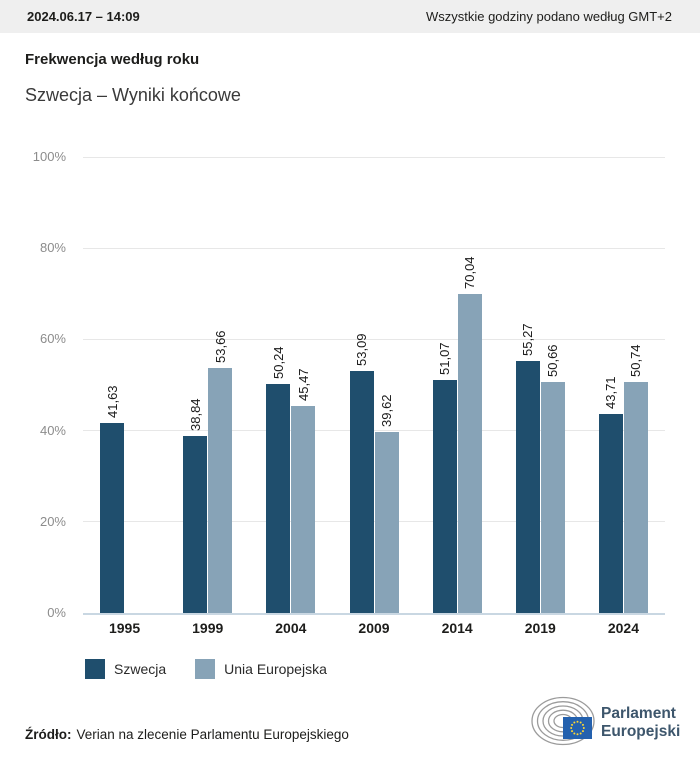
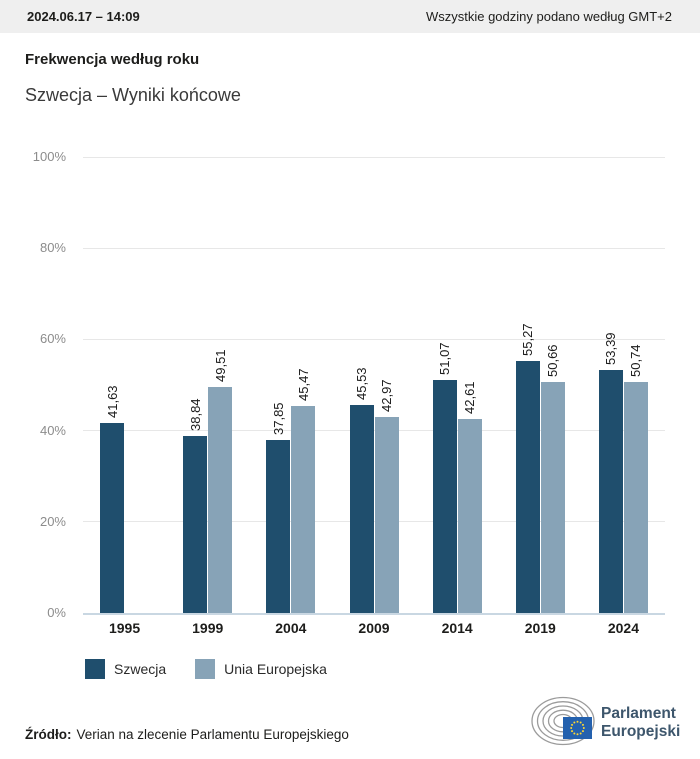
Unia Europejska/1999: 53,66 -> 49,51
Szwecja/2004: 50,24 -> 37,85
Szwecja/2009: 53,09 -> 45,53
Unia Europejska/2009: 39,62 -> 42,97
Unia Europejska/2014: 70,04 -> 42,61
Szwecja/2024: 43,71 -> 53,39
